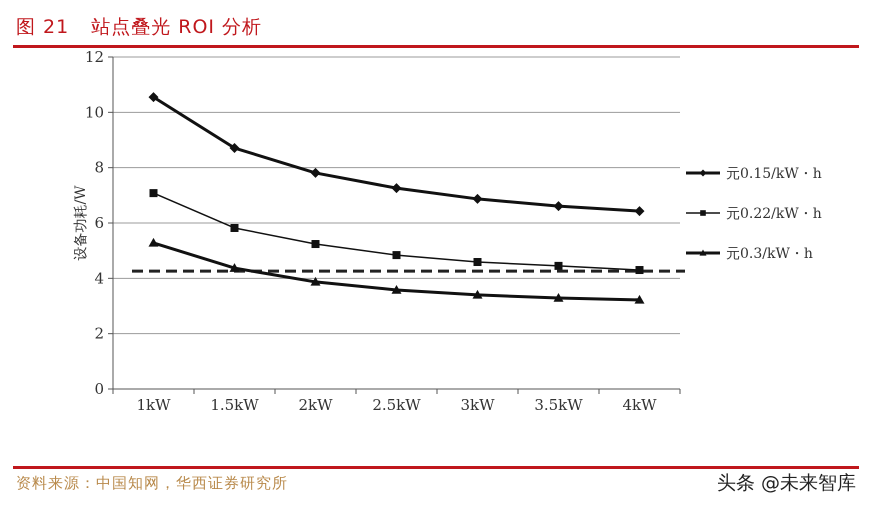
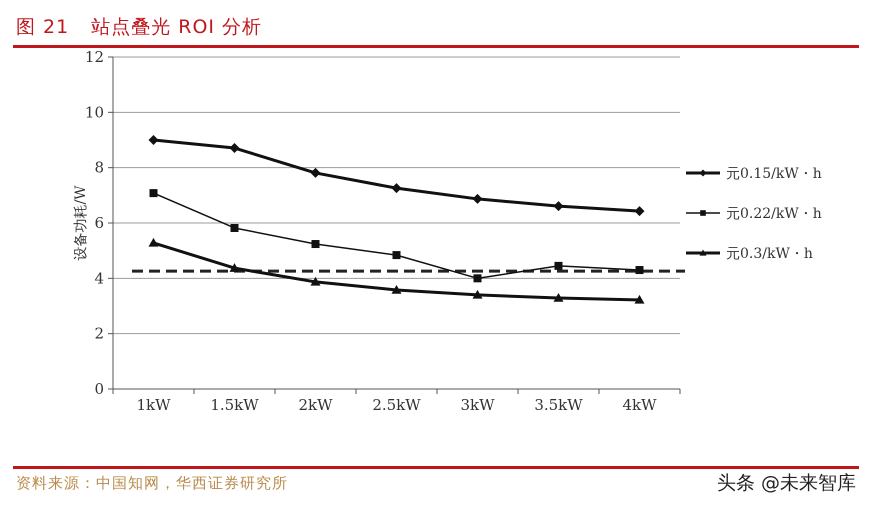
元0.15/kW・h/1kW: 10.6 -> 9.0
元0.22/kW・h/3kW: 4.6 -> 4.0
